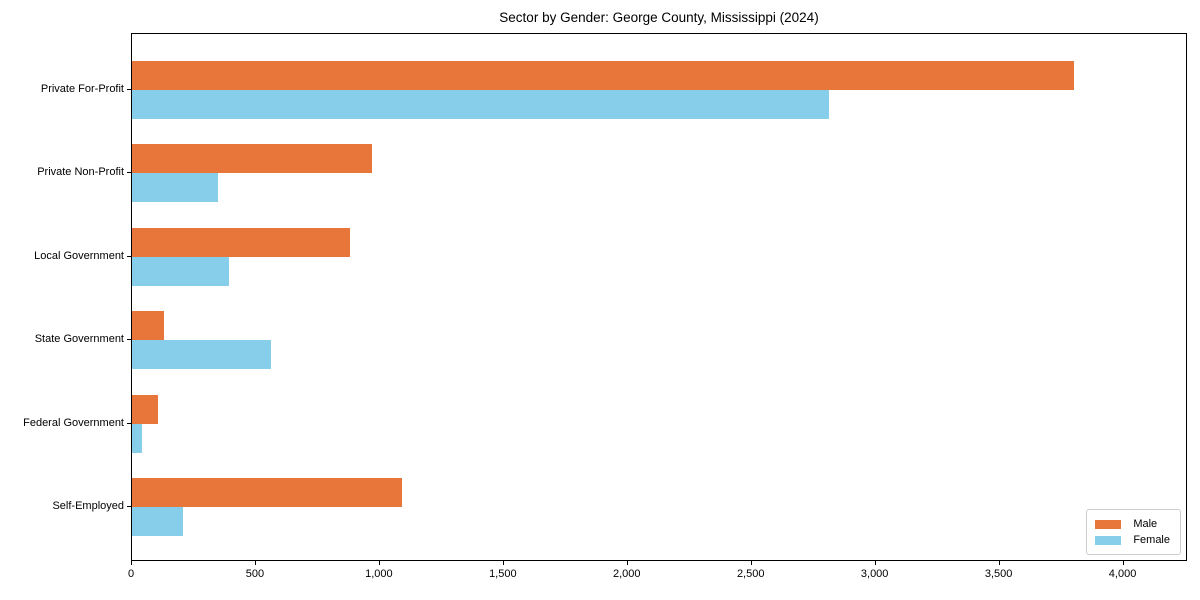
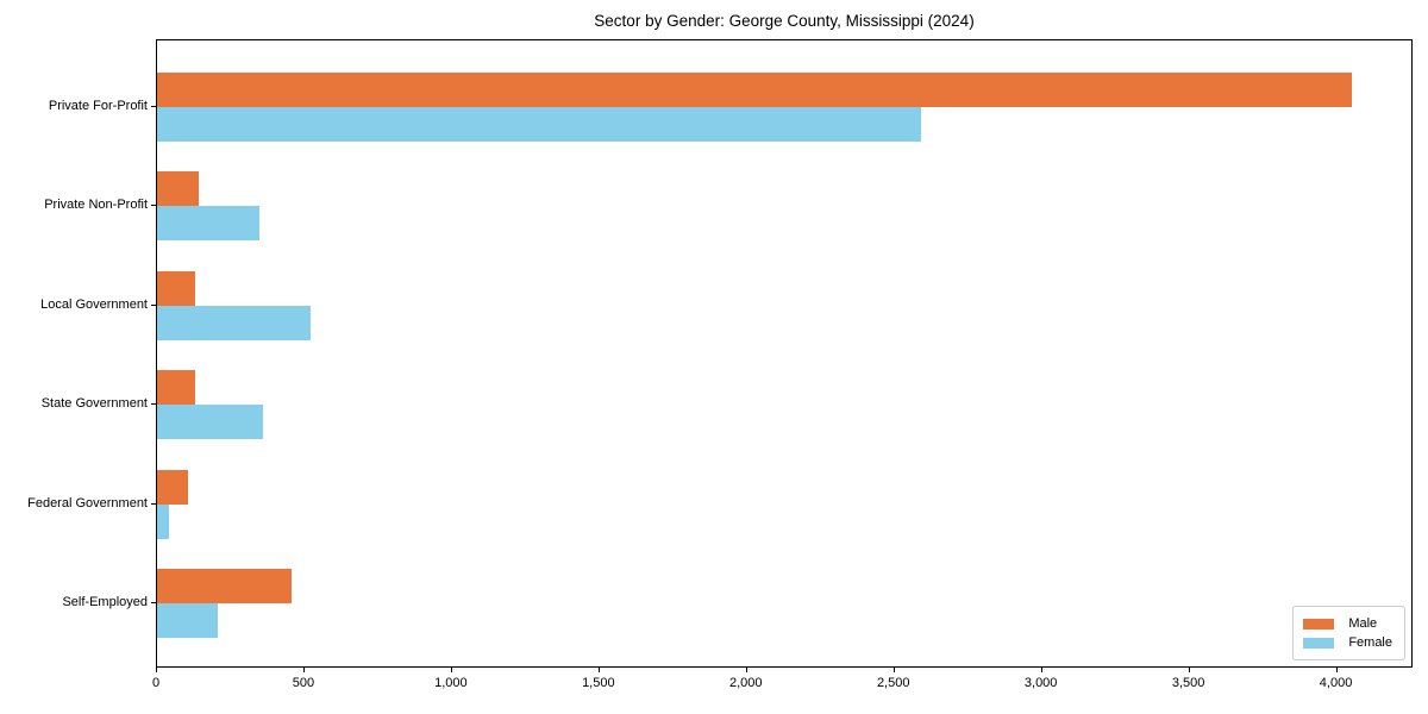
Male/Private For-Profit: 3800 -> 4050
Female/Private For-Profit: 2810 -> 2590
Male/Private Non-Profit: 970 -> 140
Male/Local Government: 880 -> 130
Female/Local Government: 390 -> 520
Female/State Government: 560 -> 360
Male/Self-Employed: 1090 -> 460
